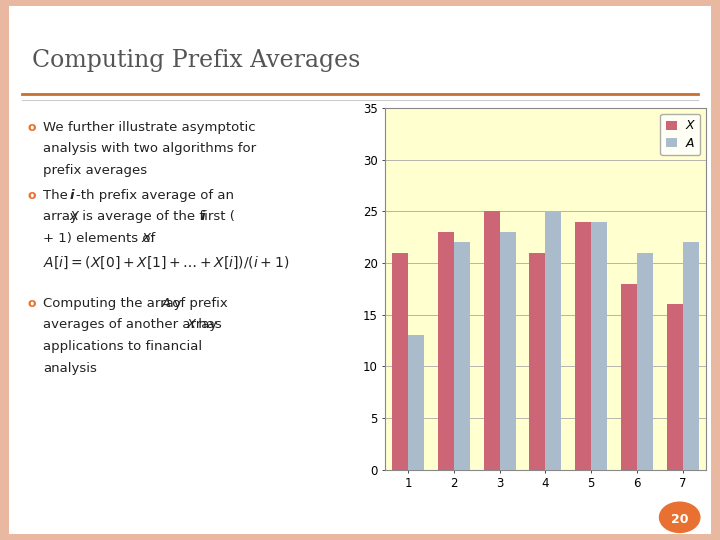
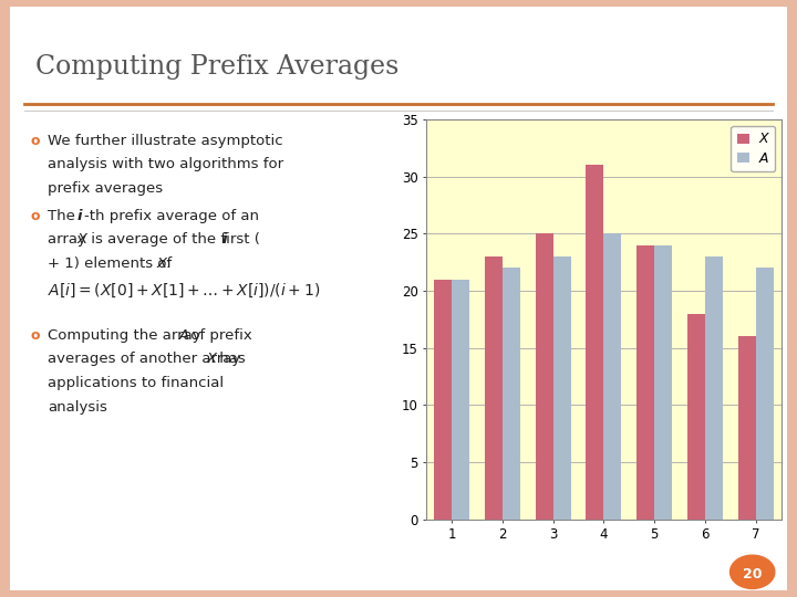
A/1: 13 -> 21
X/4: 21 -> 31
A/6: 21 -> 23
